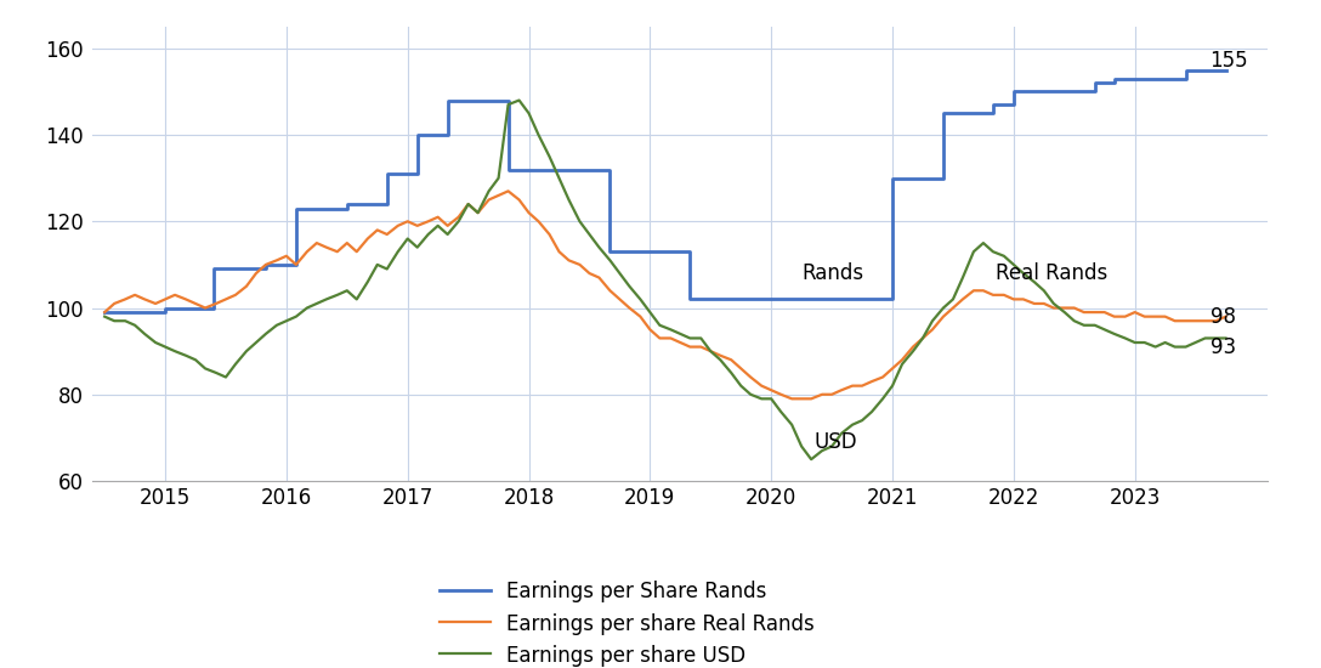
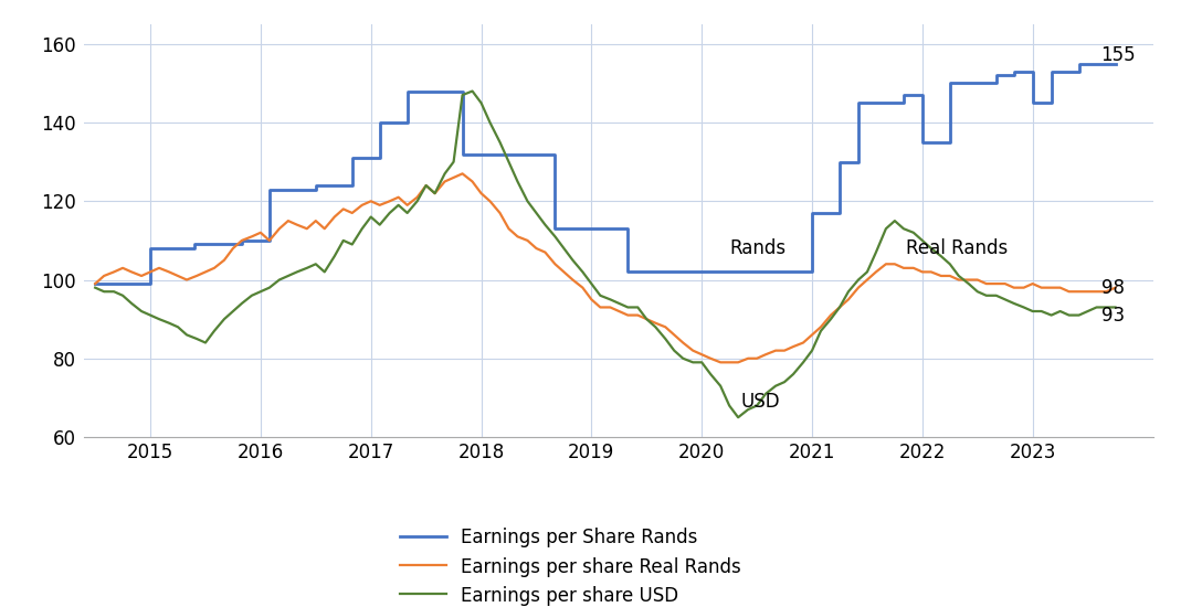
Earnings per Share Rands/2015: 100 -> 108
Earnings per Share Rands/2021: 130 -> 117
Earnings per Share Rands/2022: 150 -> 135
Earnings per Share Rands/2023: 153 -> 145
